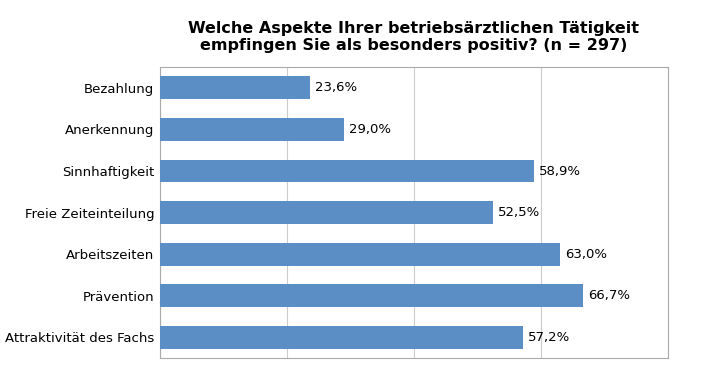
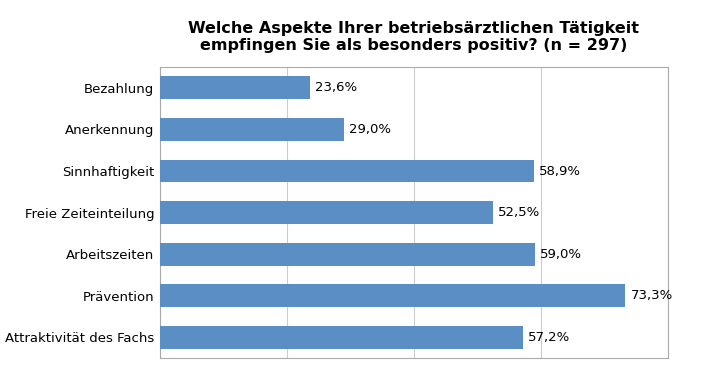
Arbeitszeiten: 63,0% -> 59,0%
Prävention: 66,7% -> 73,3%
